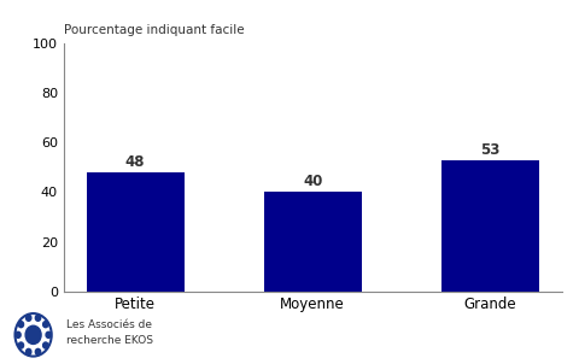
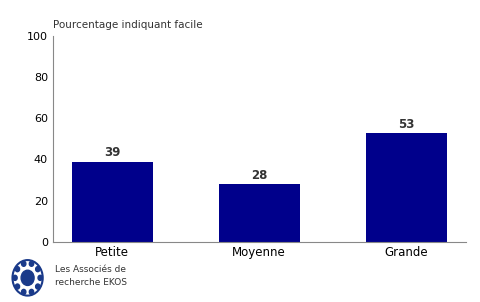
Petite: 48 -> 39
Moyenne: 40 -> 28
